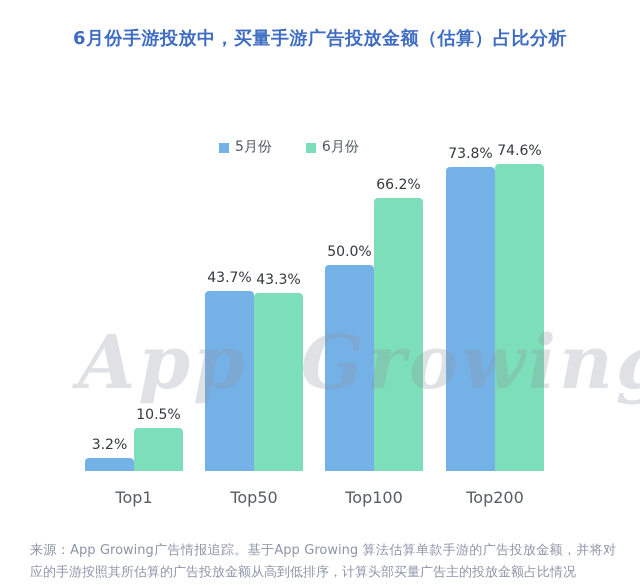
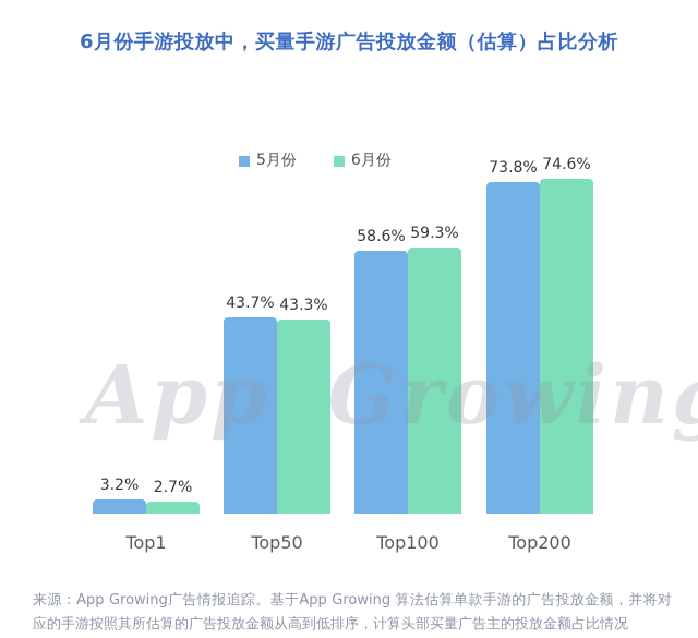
6月份/Top1: 10.5% -> 2.7%
5月份/Top100: 50.0% -> 58.6%
6月份/Top100: 66.2% -> 59.3%
